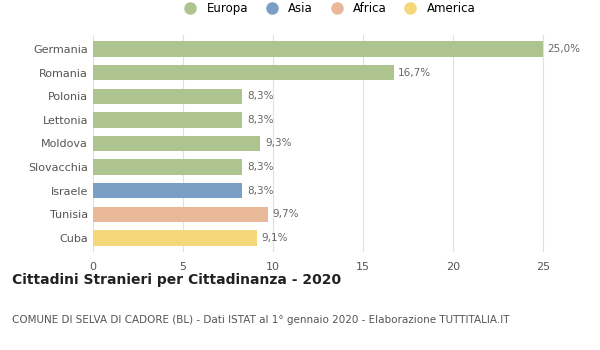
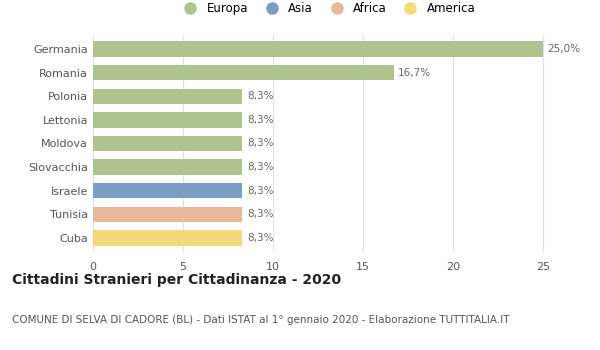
Moldova: 9,3% -> 8,3%
Tunisia: 9,7% -> 8,3%
Cuba: 9,1% -> 8,3%
